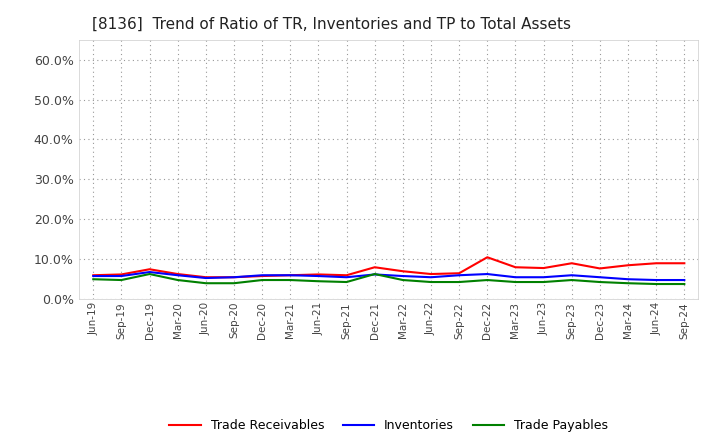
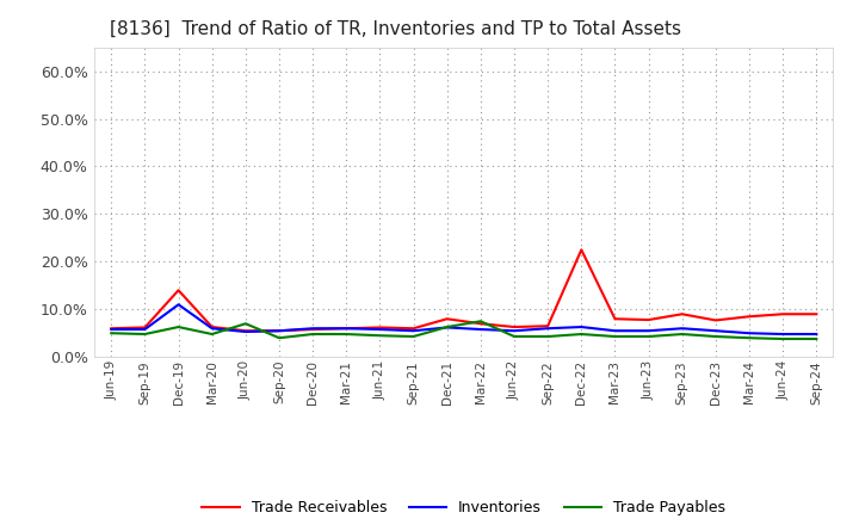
Trade Receivables/Dec-19: 7.5% -> 14.0%
Inventories/Dec-19: 6.8% -> 11.0%
Trade Payables/Jun-20: 4.0% -> 7.0%
Trade Payables/Mar-22: 4.8% -> 7.5%
Trade Receivables/Dec-22: 10.5% -> 22.5%
